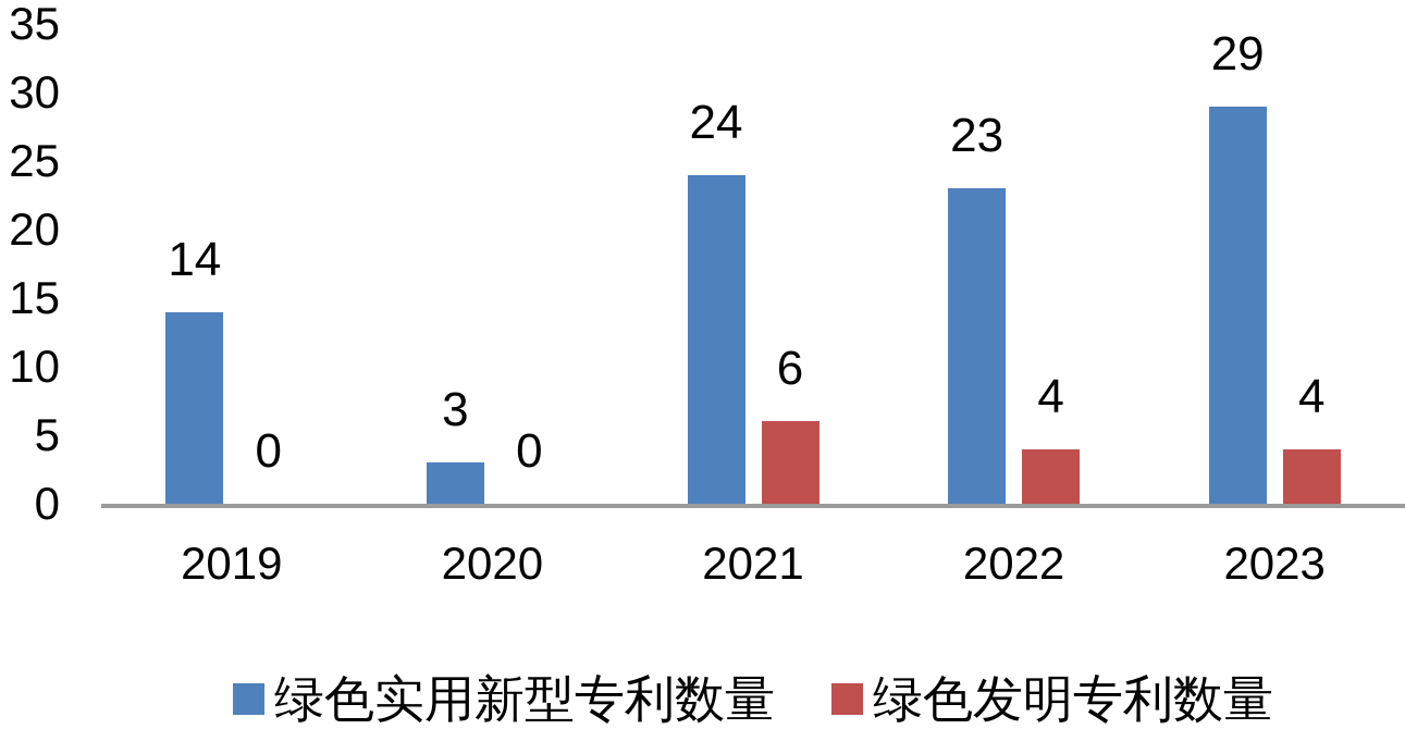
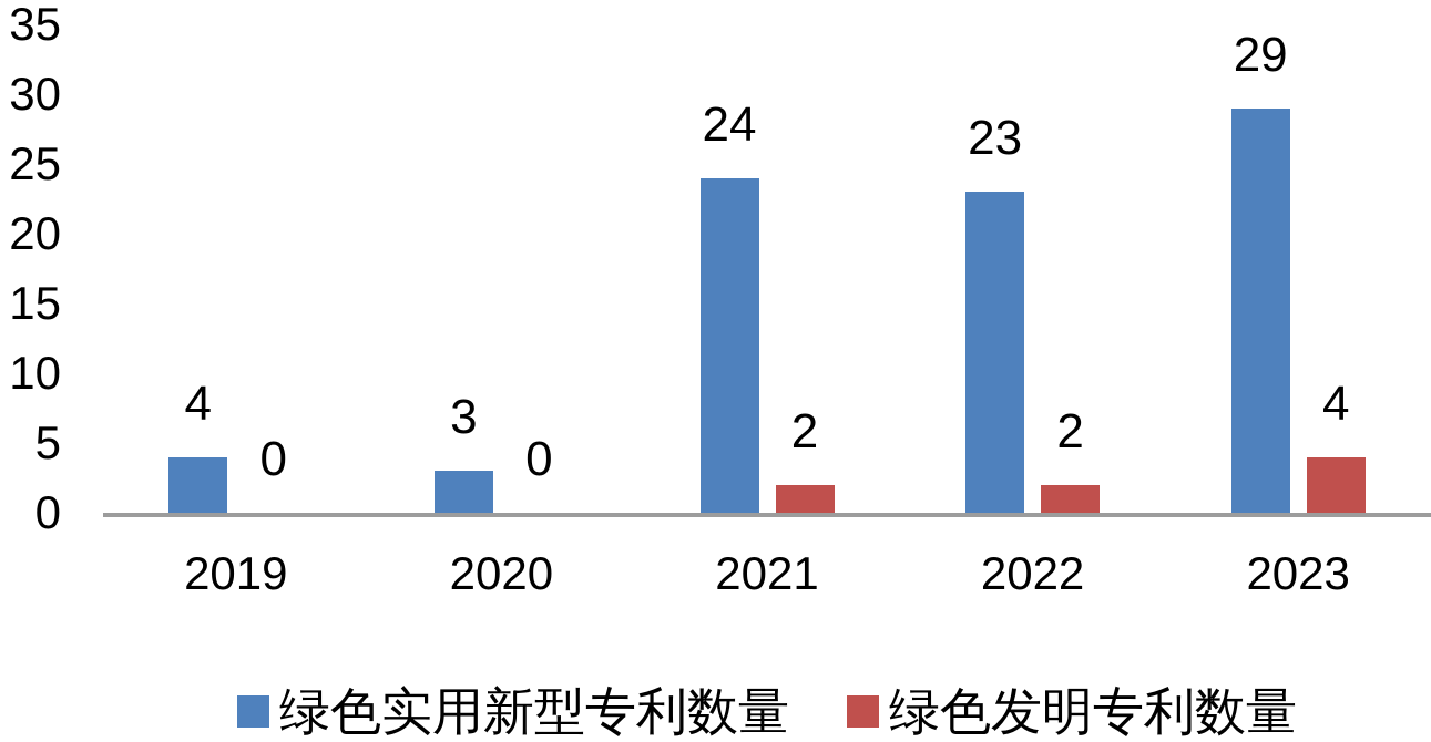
绿色实用新型专利数量/2019: 14 -> 4
绿色发明专利数量/2021: 6 -> 2
绿色发明专利数量/2022: 4 -> 2
